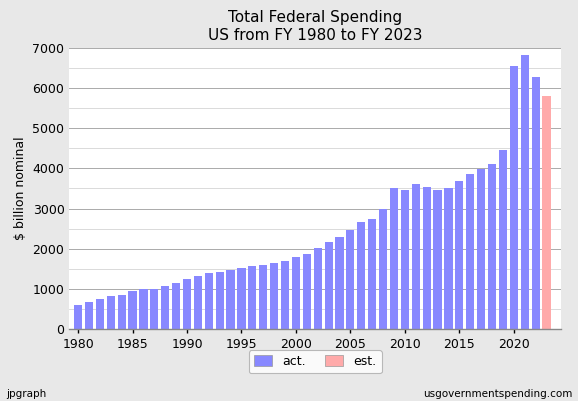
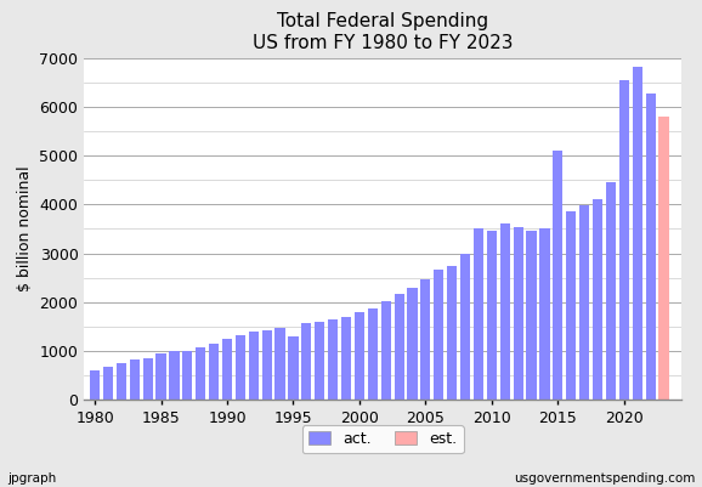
1995: 1520 -> 1300
2015: 3690 -> 5100
